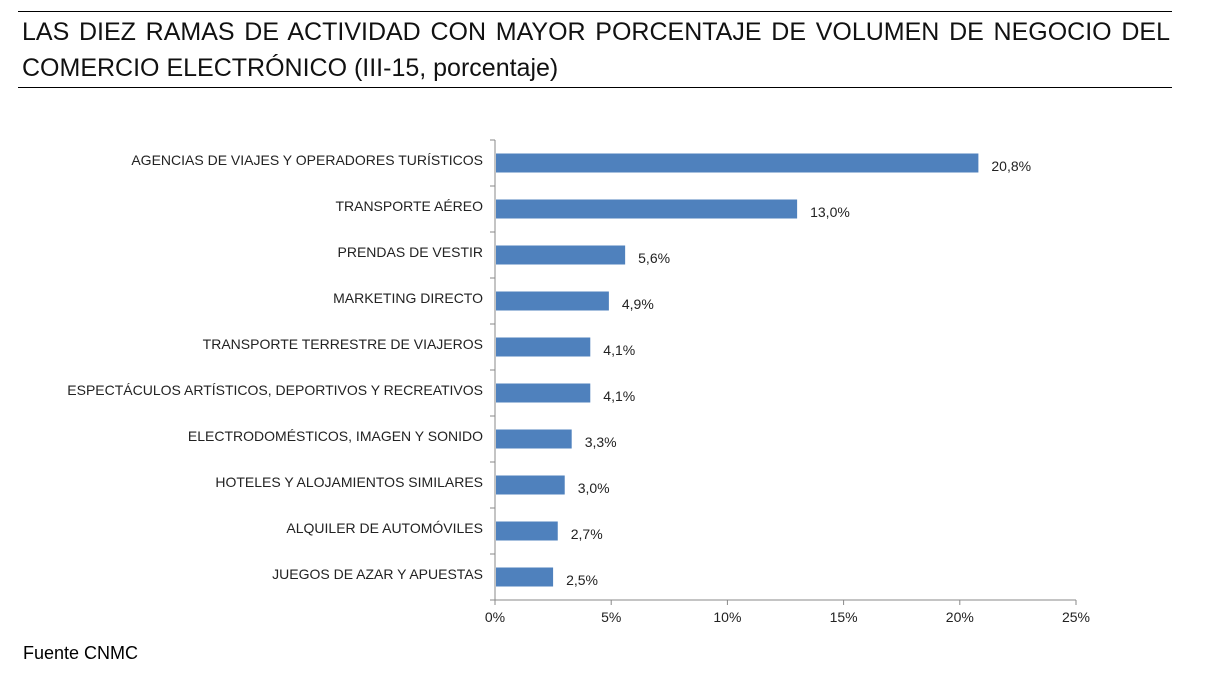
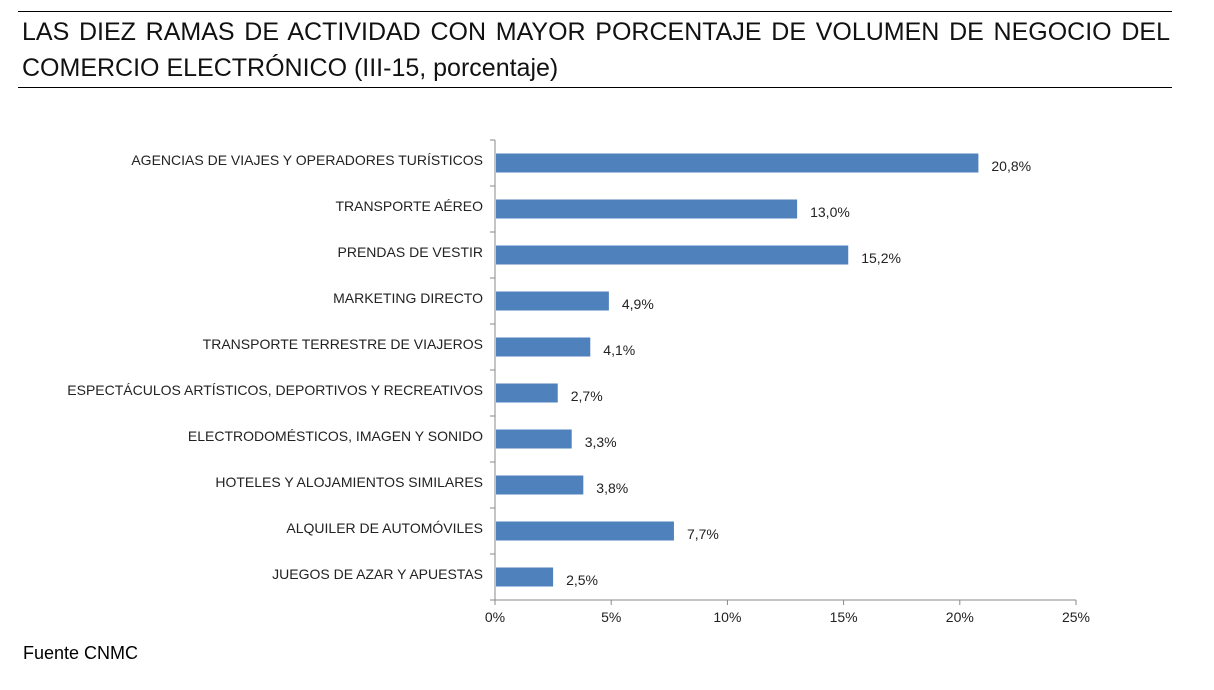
PRENDAS DE VESTIR: 5,6% -> 15,2%
ESPECTÁCULOS ARTÍSTICOS, DEPORTIVOS Y RECREATIVOS: 4,1% -> 2,7%
HOTELES Y ALOJAMIENTOS SIMILARES: 3,0% -> 3,8%
ALQUILER DE AUTOMÓVILES: 2,7% -> 7,7%
